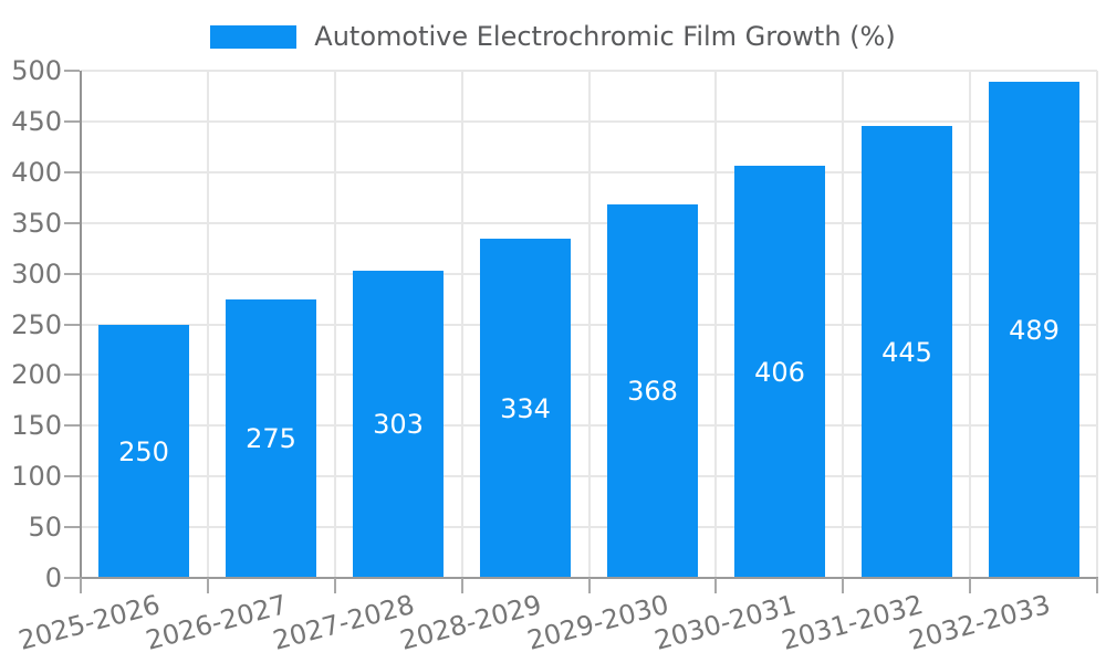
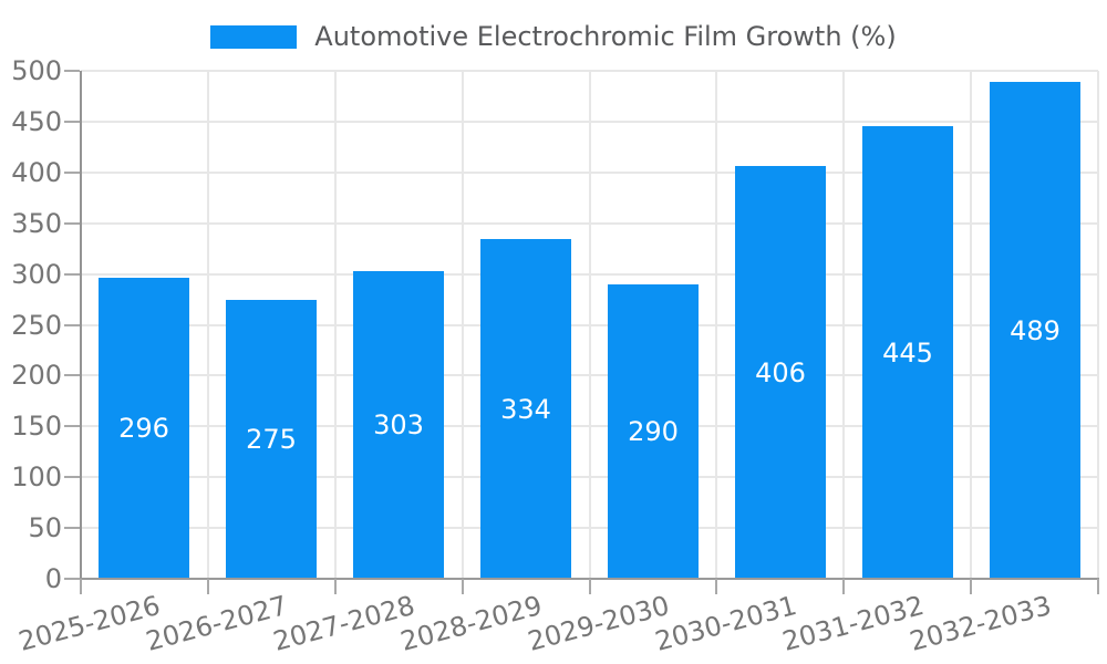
2025-2026: 250 -> 296
2029-2030: 368 -> 290
